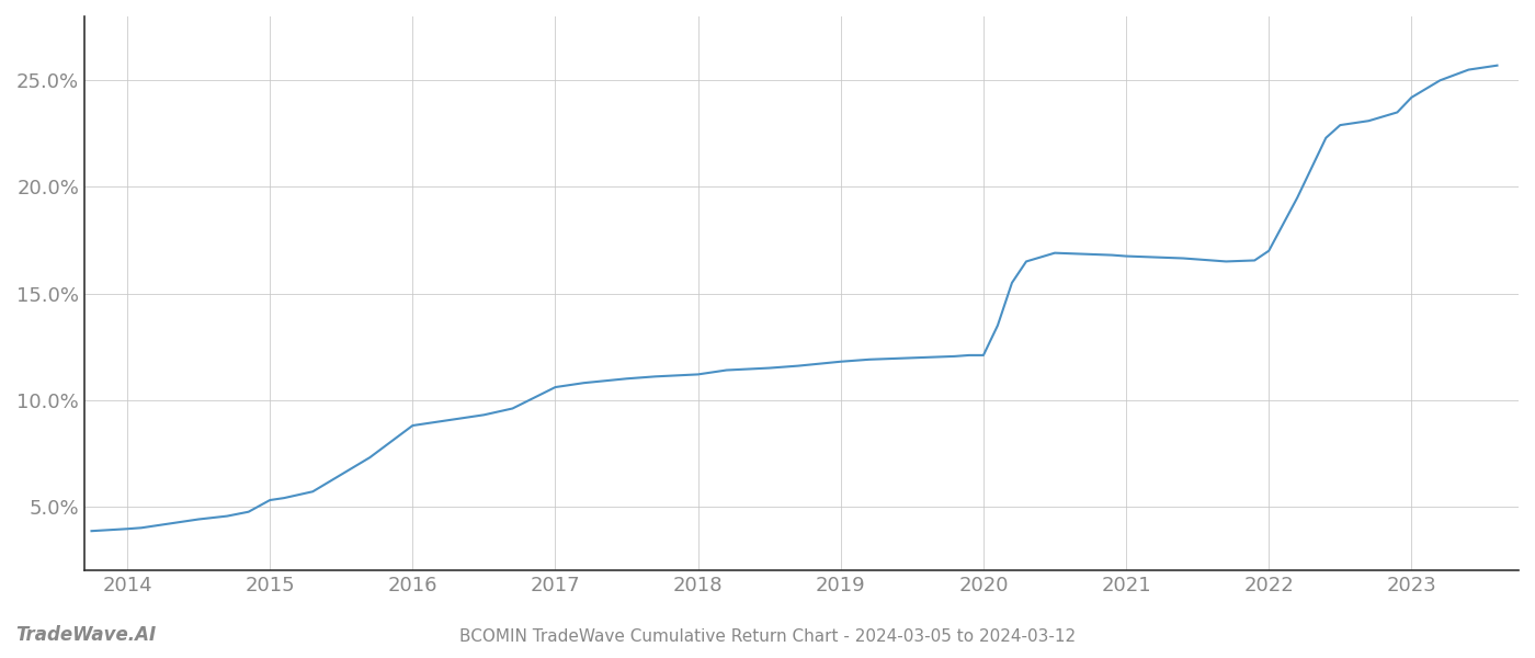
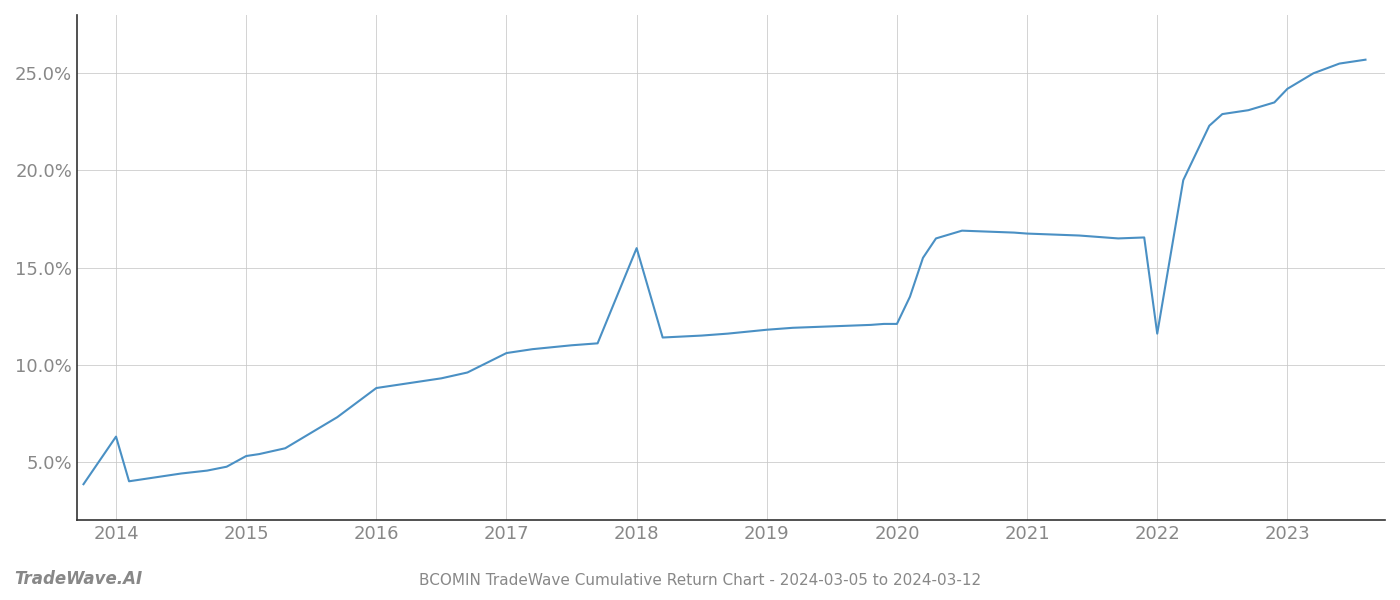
2014: 4.0% -> 6.3%
2018: 11.2% -> 16.0%
2022: 17.0% -> 11.6%
